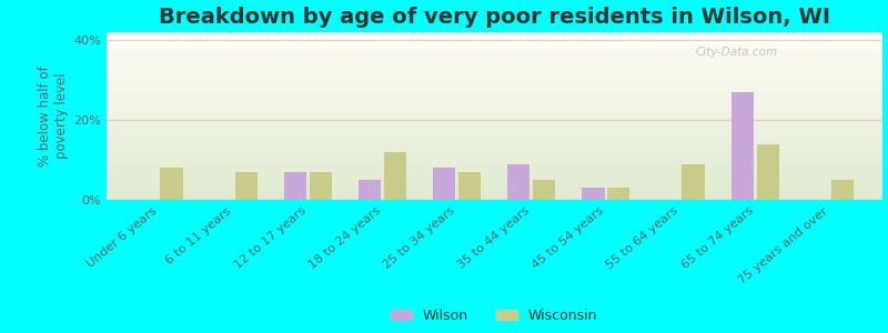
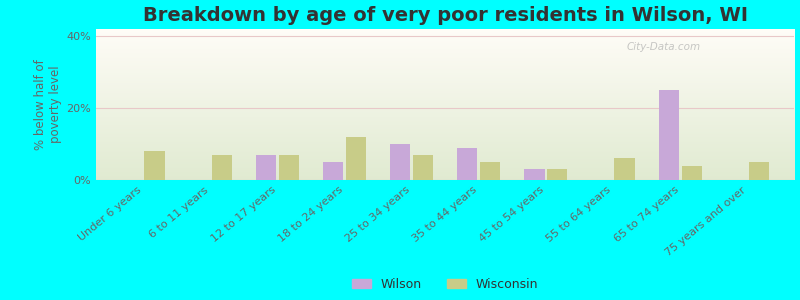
Wilson/25 to 34 years: 8% -> 10%
Wisconsin/55 to 64 years: 9% -> 6%
Wilson/65 to 74 years: 27% -> 25%
Wisconsin/65 to 74 years: 14% -> 4%
